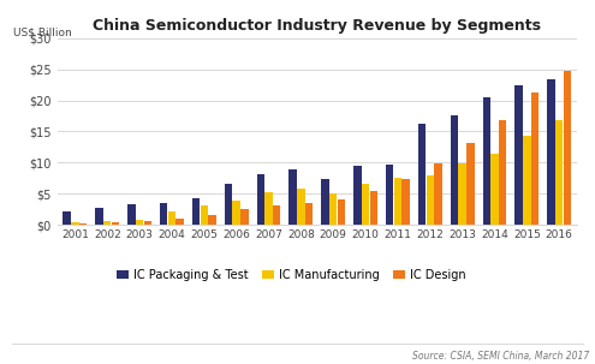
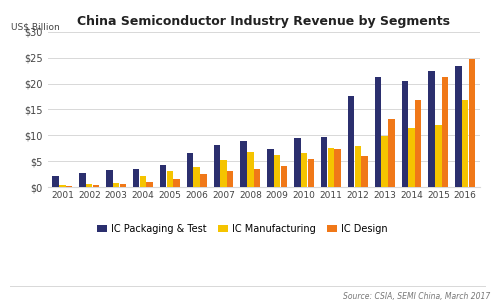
IC Manufacturing/2008: $5.8 -> $6.8
IC Manufacturing/2009: $5.0 -> $6.2
IC Packaging & Test/2012: $16.3 -> $17.6
IC Design/2012: $9.9 -> $6.0
IC Packaging & Test/2013: $17.7 -> $21.2
IC Manufacturing/2015: $14.3 -> $12.0
